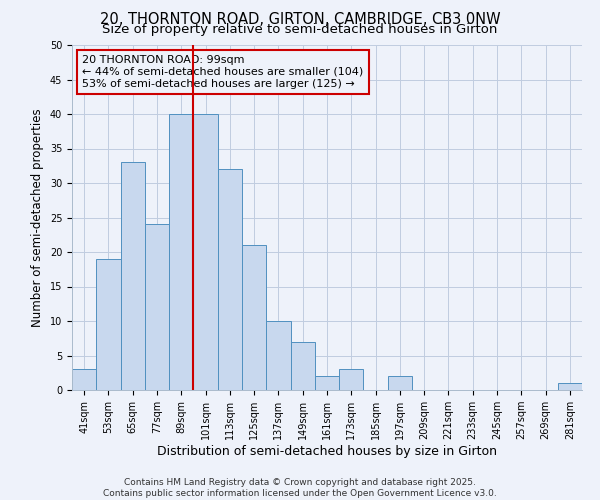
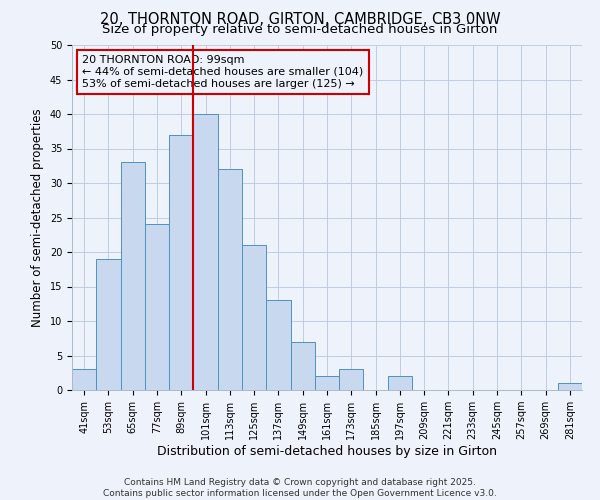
89sqm: 40 -> 37
137sqm: 10 -> 13
